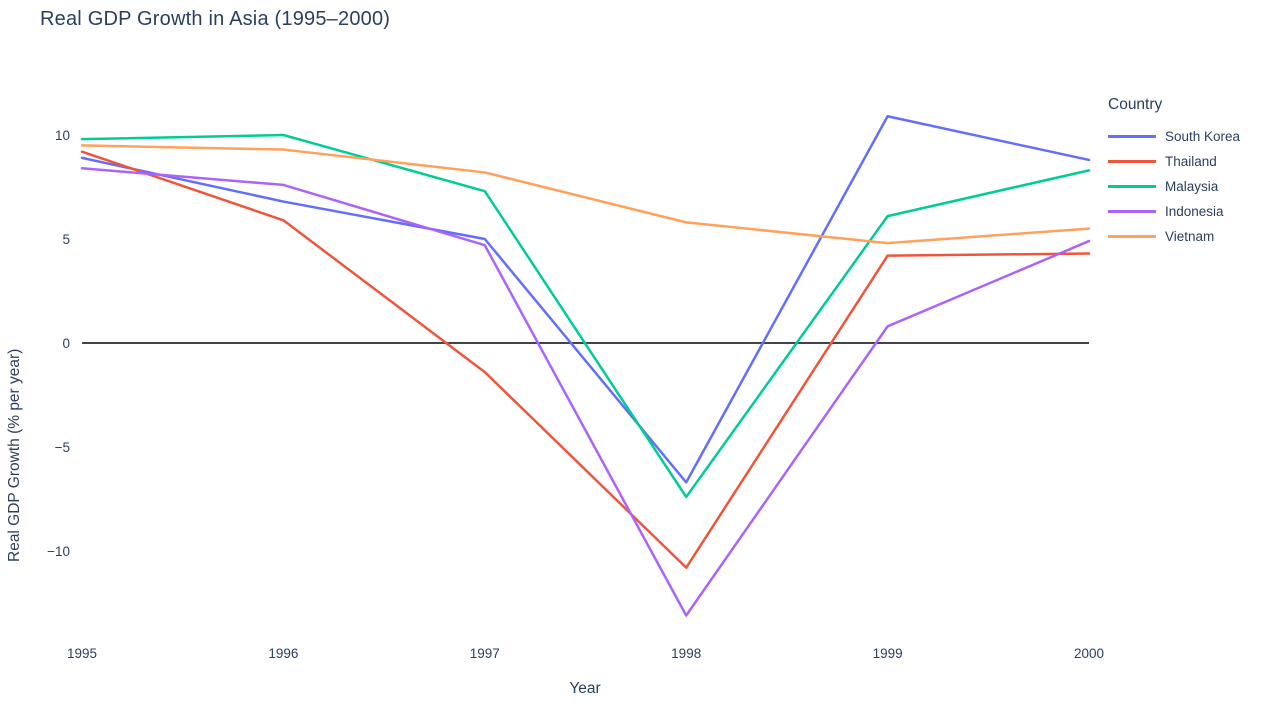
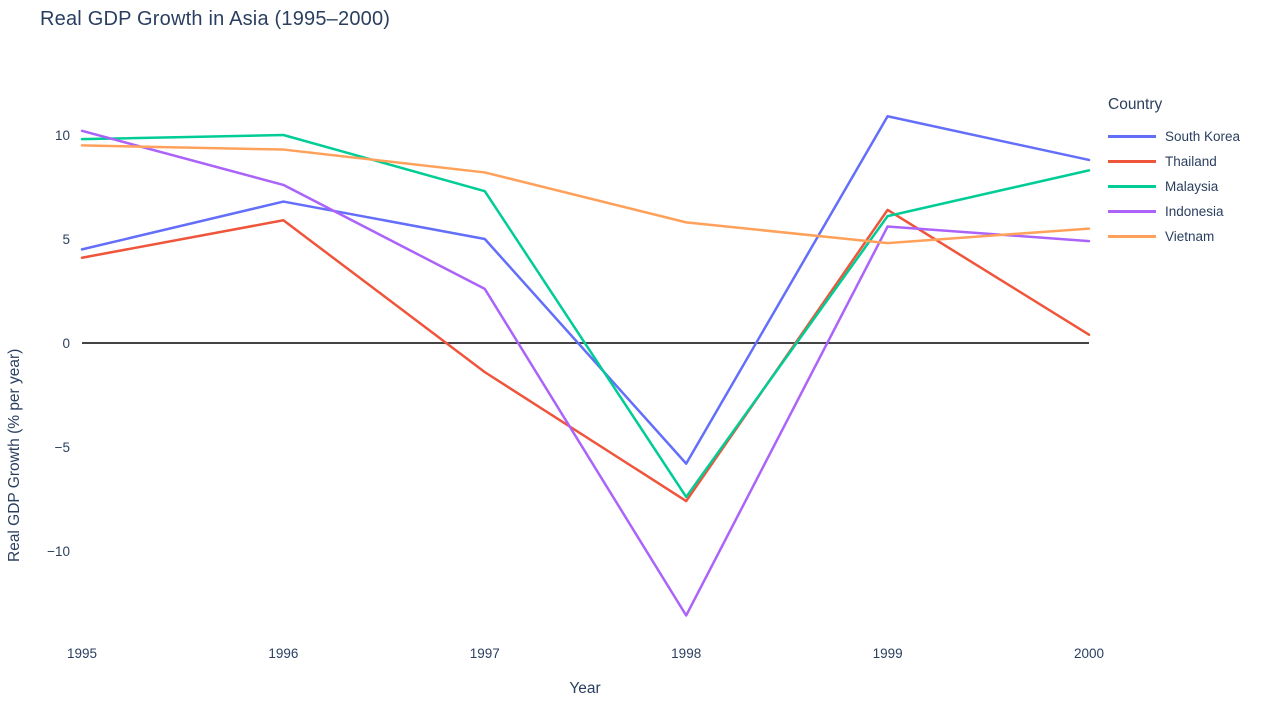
South Korea/1995: 8.9 -> 4.5
Thailand/1995: 9.2 -> 4.1
Indonesia/1995: 8.4 -> 10.2
Indonesia/1997: 4.7 -> 2.6
South Korea/1998: -6.7 -> -5.8
Thailand/1998: -10.8 -> -7.6
Thailand/1999: 4.2 -> 6.4
Indonesia/1999: 0.8 -> 5.6
Thailand/2000: 4.3 -> 0.4
